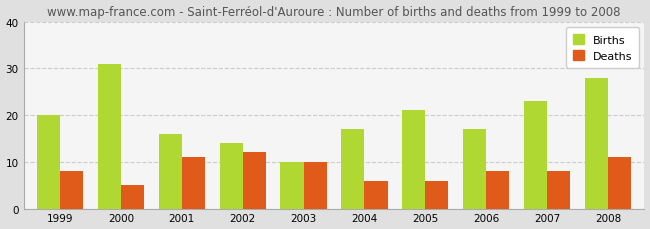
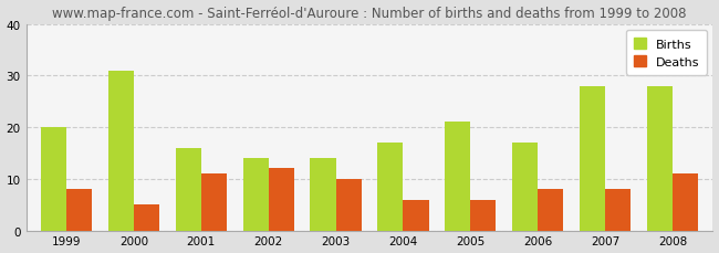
Births/2003: 10 -> 14
Births/2007: 23 -> 28
